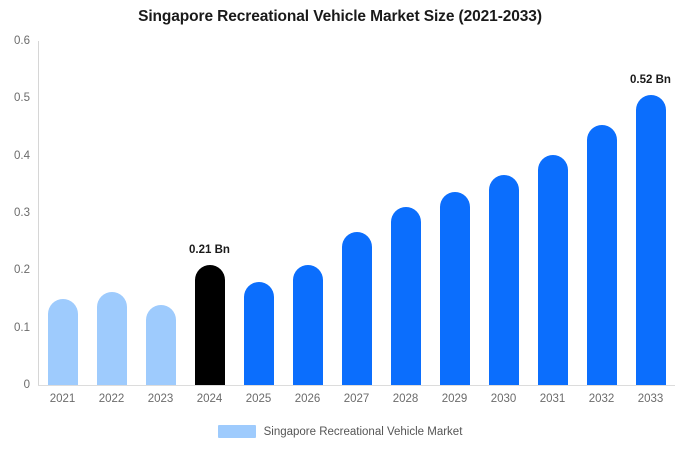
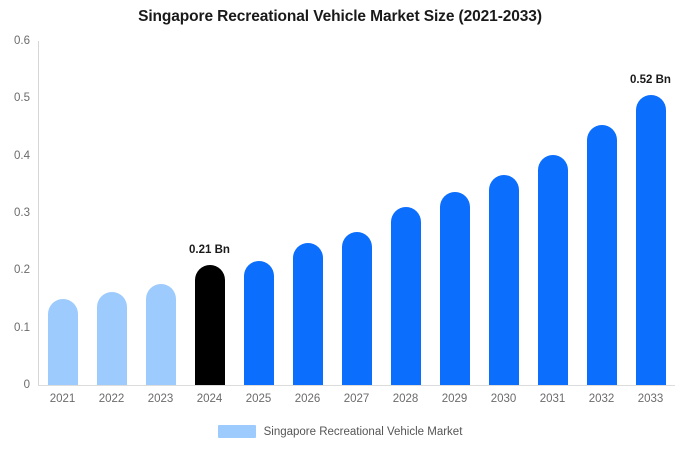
2023: 0.14 -> 0.18
2025: 0.18 -> 0.22
2026: 0.21 -> 0.25
